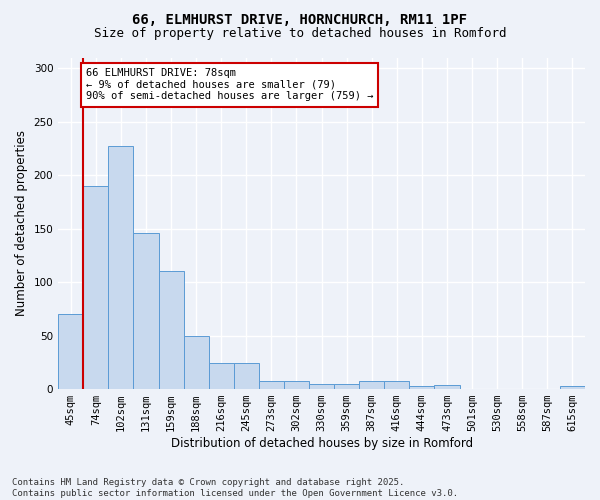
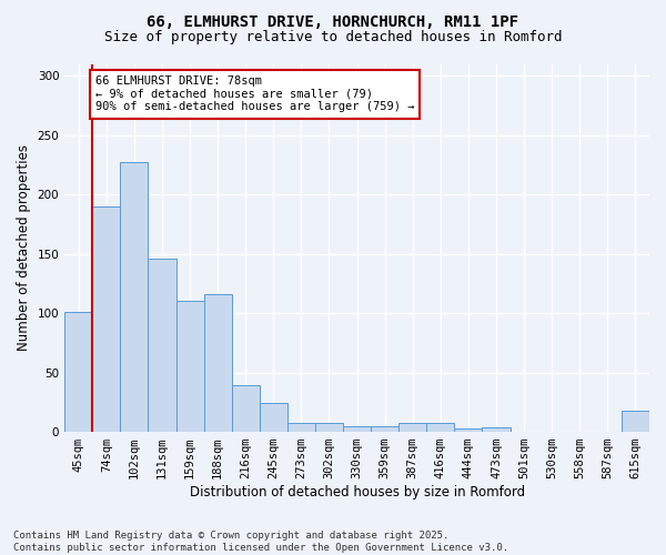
45sqm: 70 -> 101
188sqm: 50 -> 116
216sqm: 24 -> 39
615sqm: 3 -> 18
